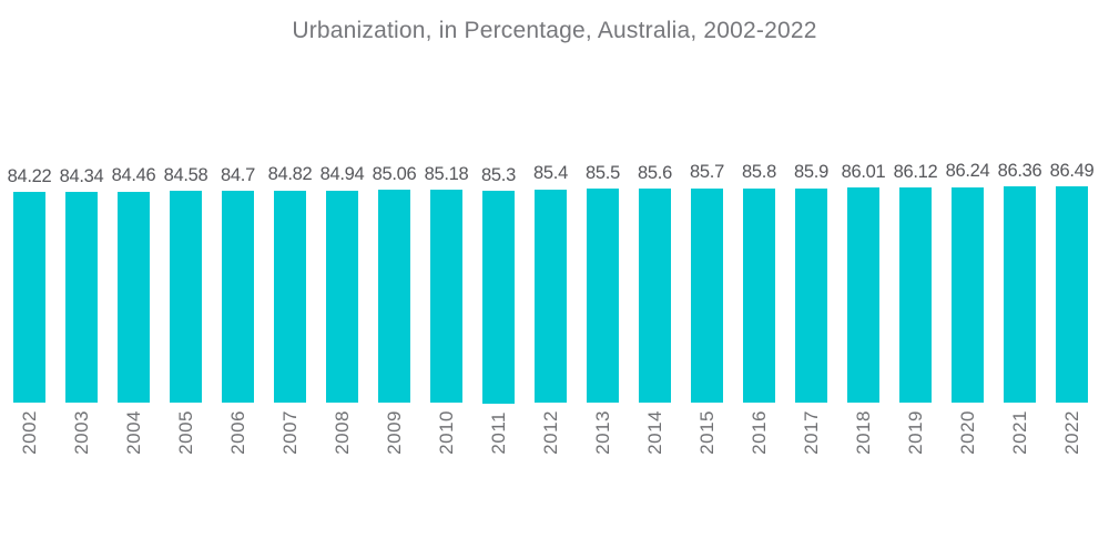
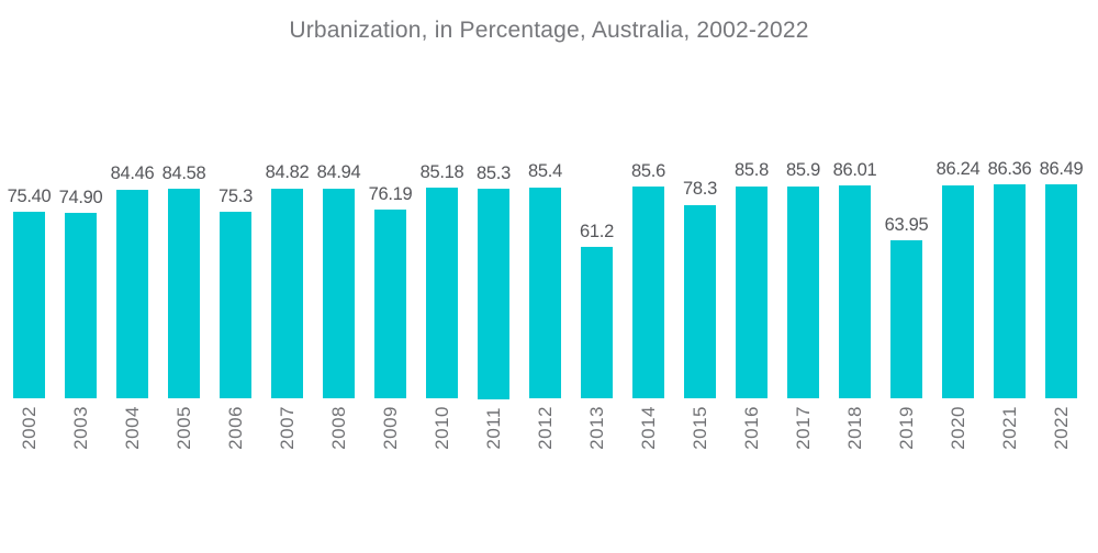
2002: 84.22 -> 75.40
2003: 84.34 -> 74.90
2006: 84.7 -> 75.3
2009: 85.06 -> 76.19
2013: 85.5 -> 61.2
2015: 85.7 -> 78.3
2019: 86.12 -> 63.95
